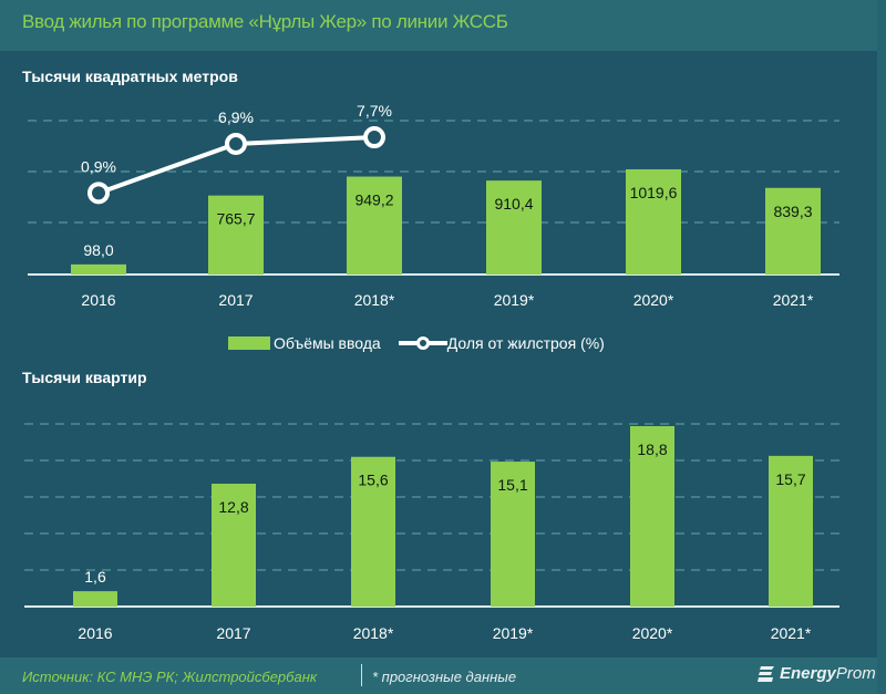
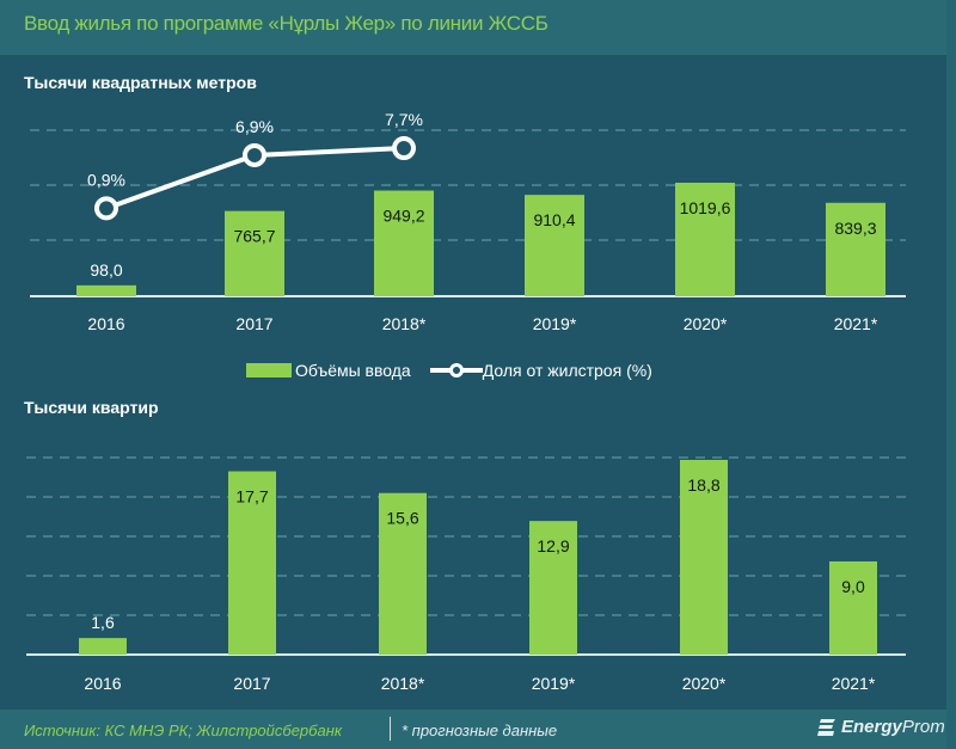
Тысячи квартир/2017: 12,8 -> 17,7
Тысячи квартир/2019*: 15,1 -> 12,9
Тысячи квартир/2021*: 15,7 -> 9,0
